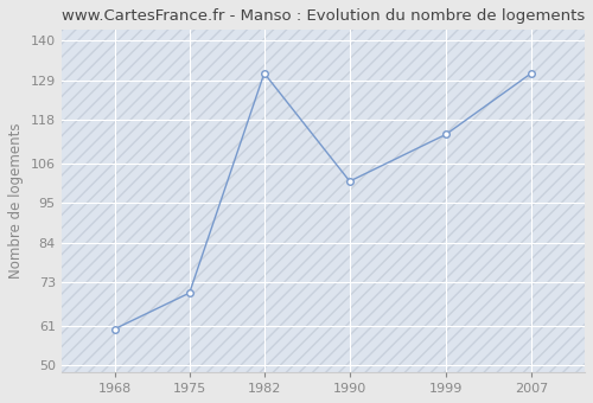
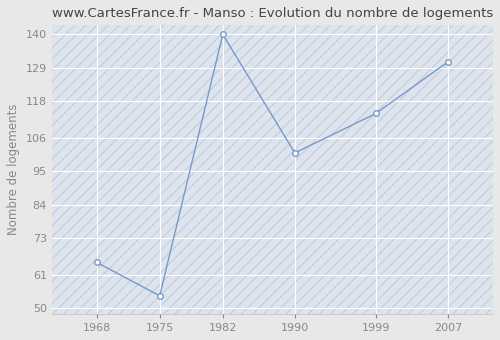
1968: 60 -> 65
1975: 70 -> 54
1982: 131 -> 140
